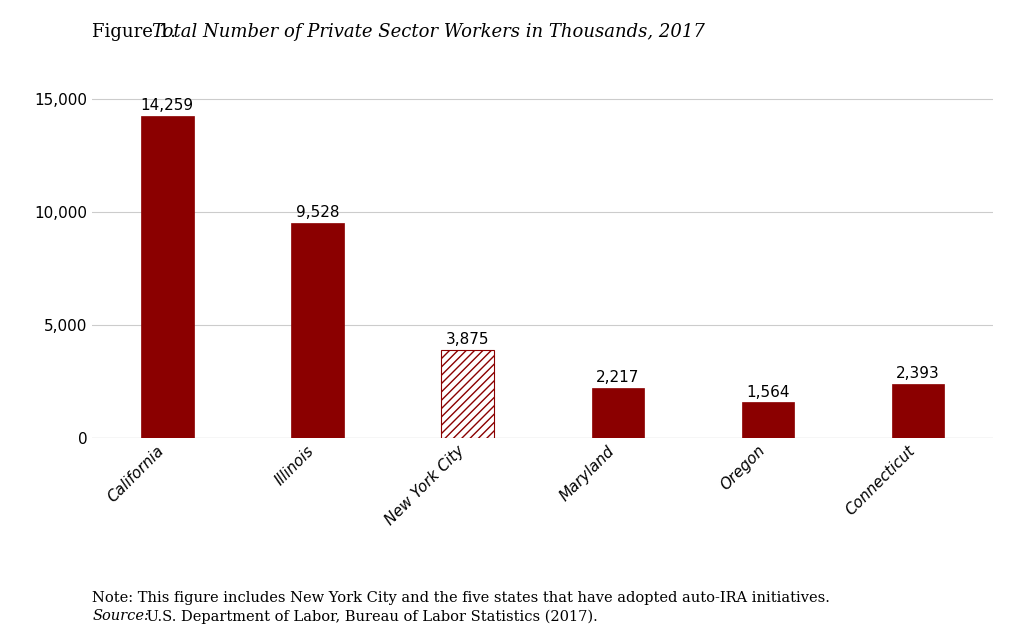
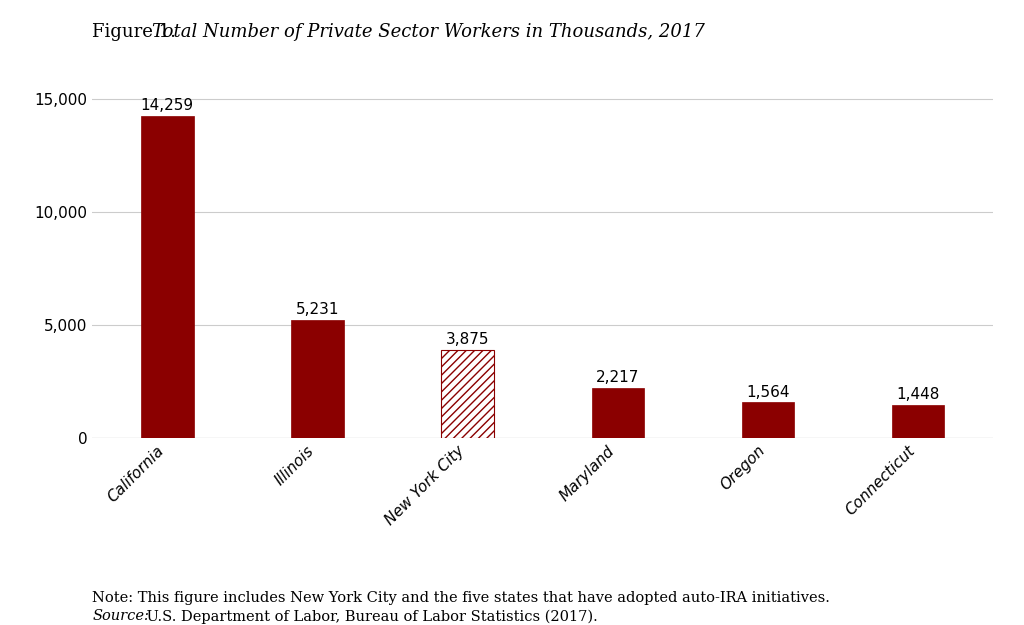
Illinois: 9,528 -> 5,231
Connecticut: 2,393 -> 1,448
